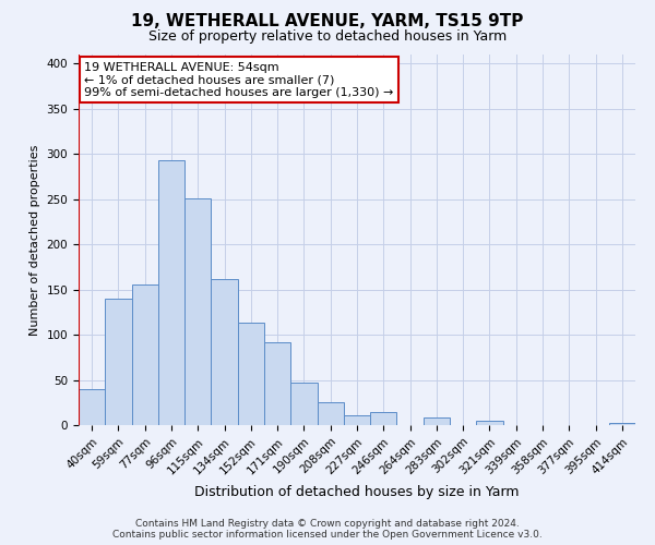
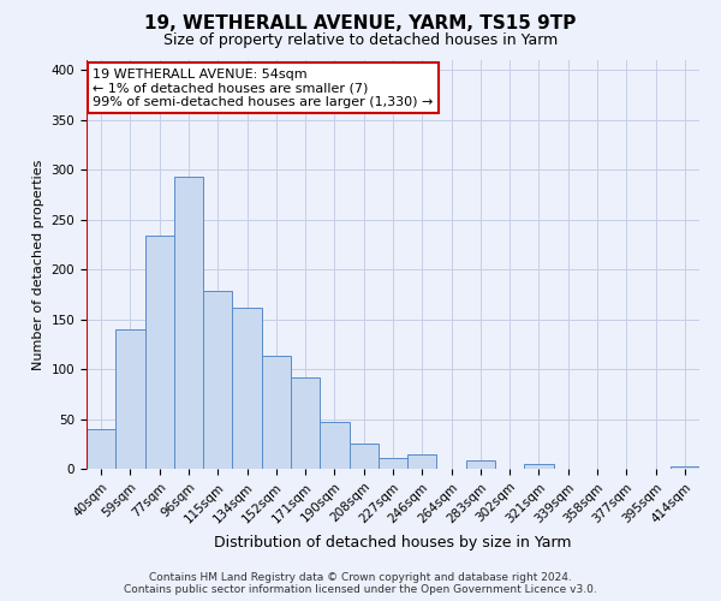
77sqm: 155 -> 234
115sqm: 251 -> 178
